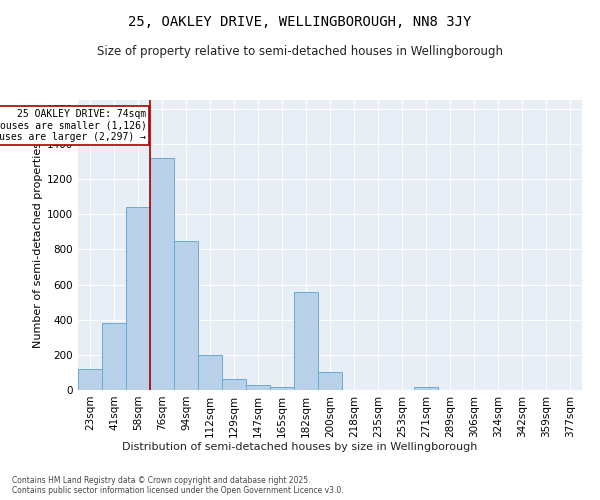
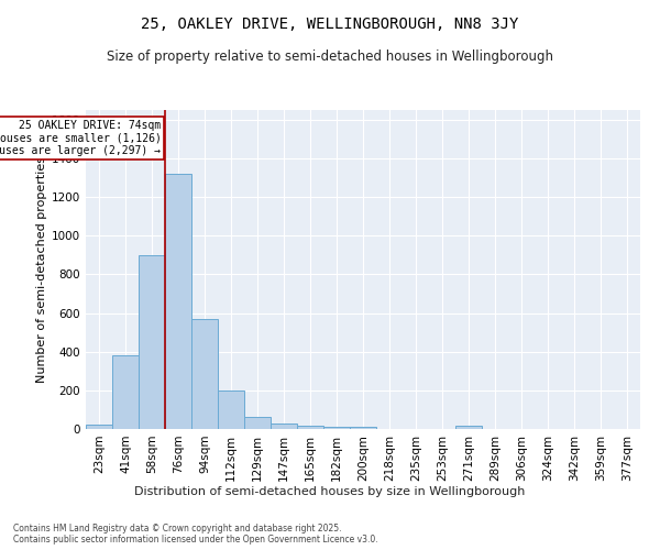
23sqm: 120 -> 20
58sqm: 1040 -> 900
94sqm: 850 -> 570
182sqm: 560 -> 10
200sqm: 100 -> 10
